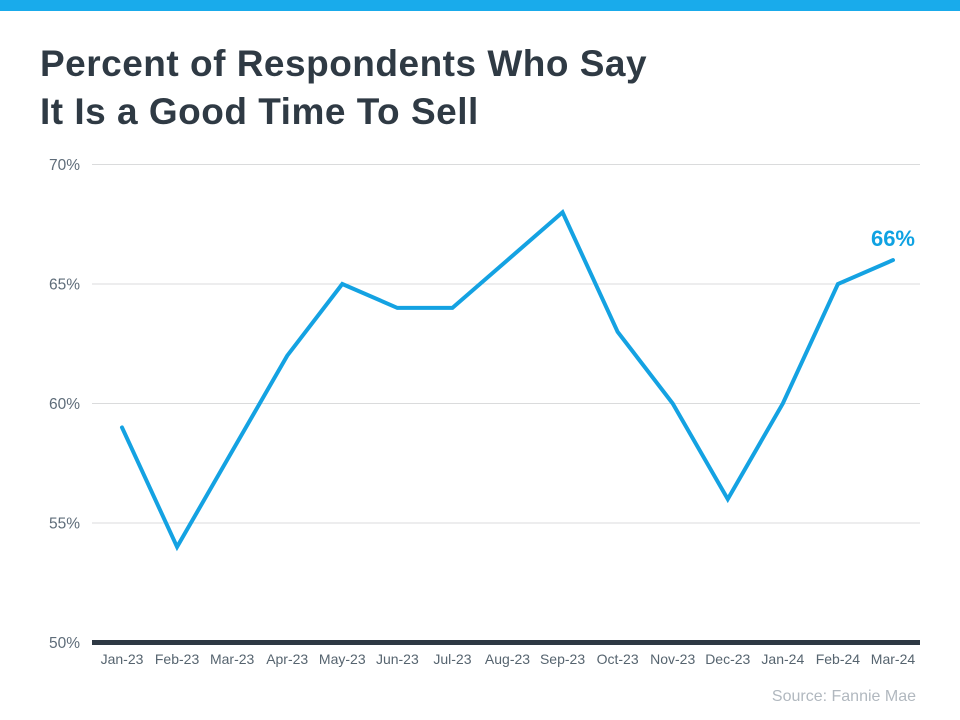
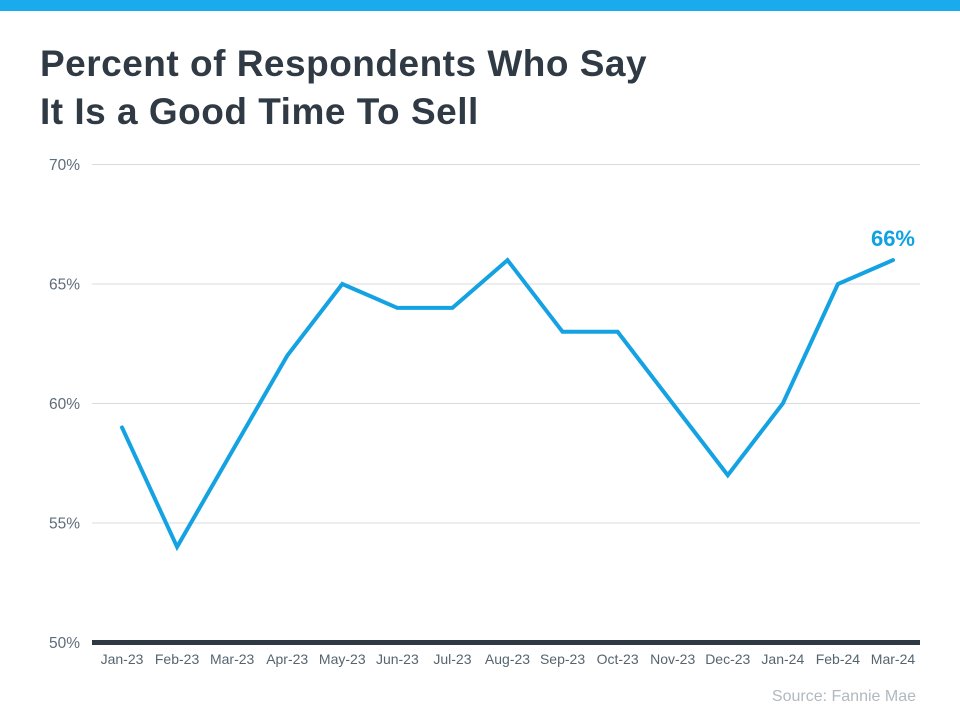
Sep-23: 68% -> 63%
Dec-23: 56% -> 57%
